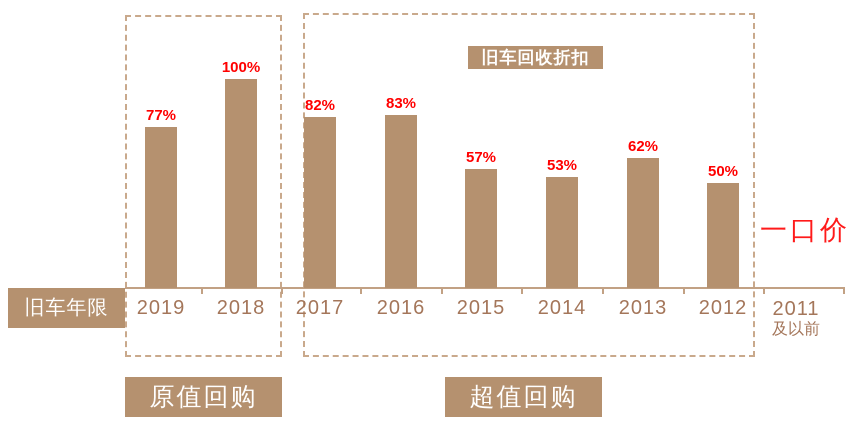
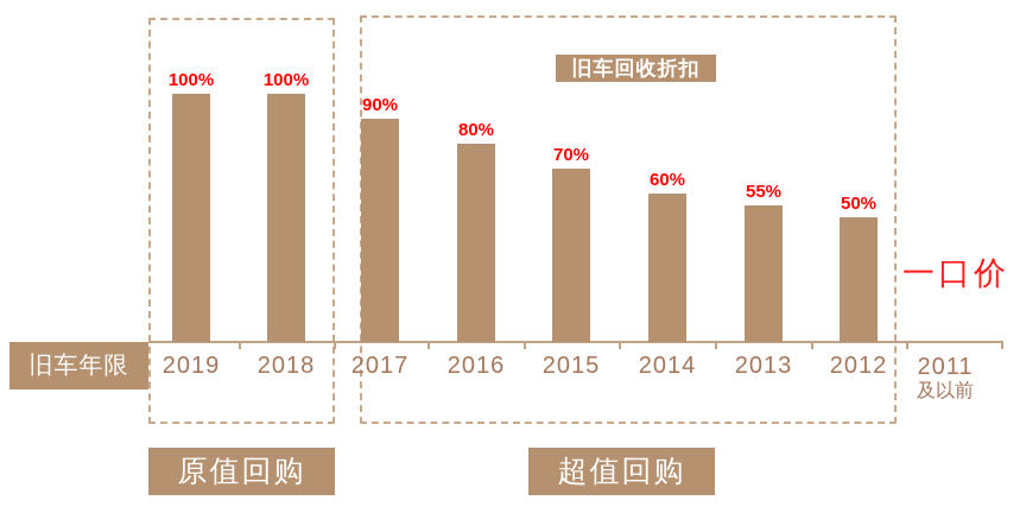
2019: 77% -> 100%
2017: 82% -> 90%
2016: 83% -> 80%
2015: 57% -> 70%
2014: 53% -> 60%
2013: 62% -> 55%
